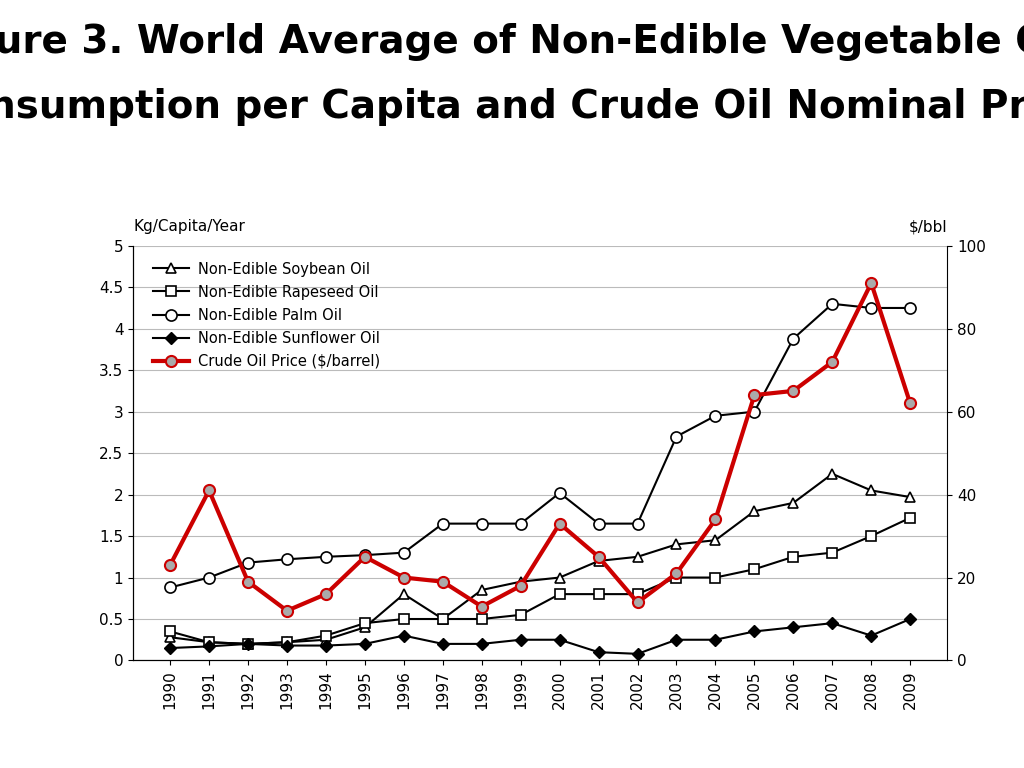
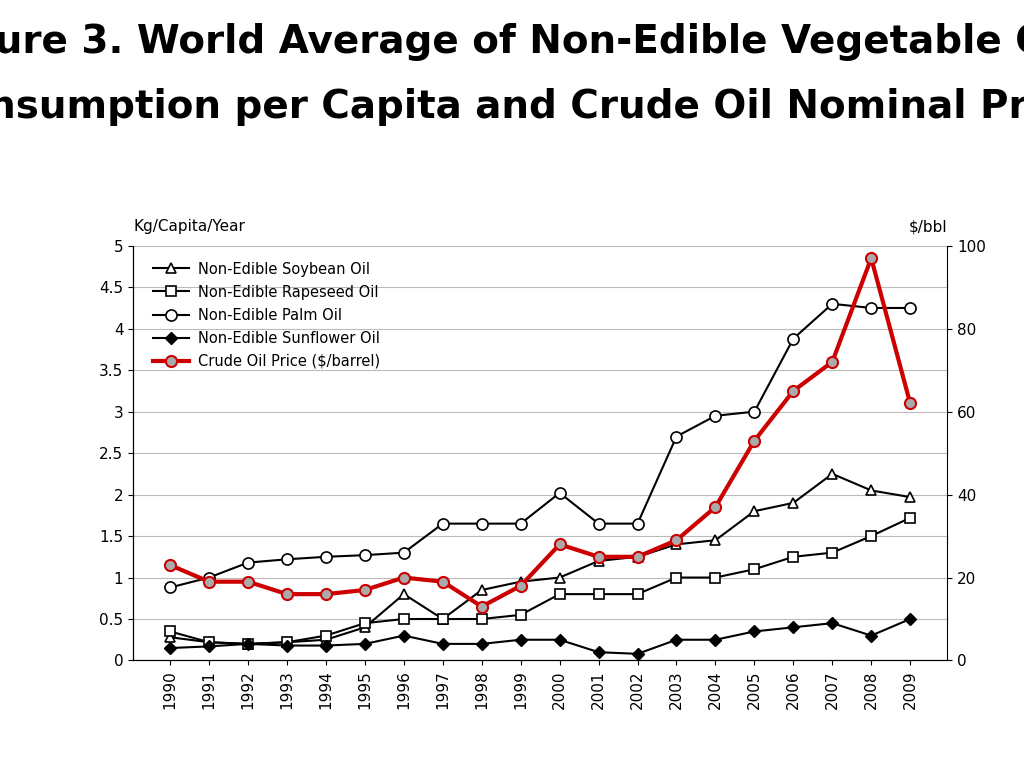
Crude Oil Price ($/barrel)/1991: 41 -> 19
Crude Oil Price ($/barrel)/1993: 12 -> 16
Crude Oil Price ($/barrel)/1995: 25 -> 17
Crude Oil Price ($/barrel)/2000: 33 -> 28
Crude Oil Price ($/barrel)/2002: 14 -> 25
Crude Oil Price ($/barrel)/2003: 21 -> 29
Crude Oil Price ($/barrel)/2004: 34 -> 37
Crude Oil Price ($/barrel)/2005: 64 -> 53
Crude Oil Price ($/barrel)/2008: 91 -> 97
